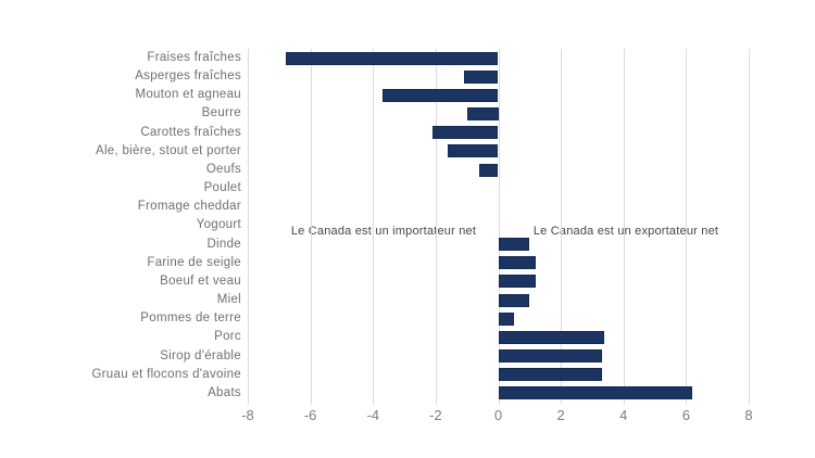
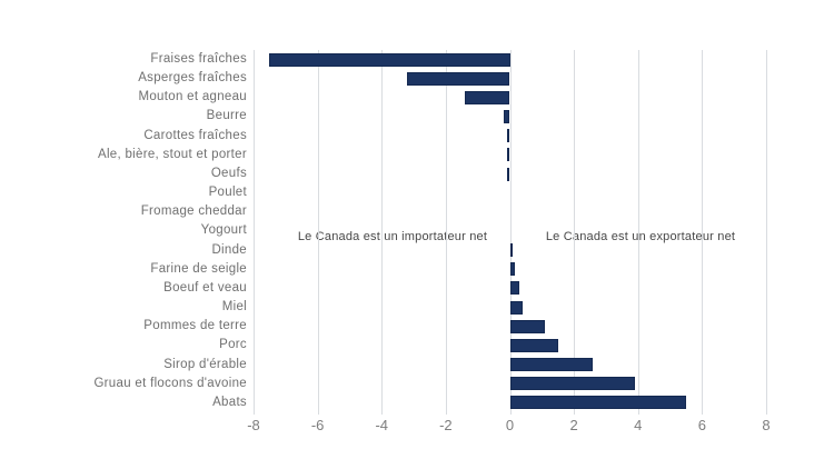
Fraises fraîches: -6.8 -> -7.5
Asperges fraîches: -1.1 -> -3.2
Mouton et agneau: -3.7 -> -1.4
Beurre: -1.0 -> -0.2
Carottes fraîches: -2.1 -> -0.1
Ale, bière, stout et porter: -1.6 -> -0.1
Oeufs: -0.6 -> -0.1
Dinde: 1.0 -> 0.1
Farine de seigle: 1.2 -> 0.1
Boeuf et veau: 1.2 -> 0.3
Miel: 1.0 -> 0.4
Pommes de terre: 0.5 -> 1.1
Porc: 3.4 -> 1.5
Sirop d'érable: 3.3 -> 2.6
Gruau et flocons d'avoine: 3.3 -> 3.9
Abats: 6.2 -> 5.5
